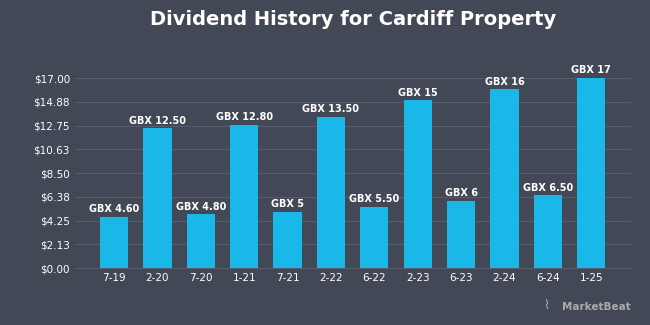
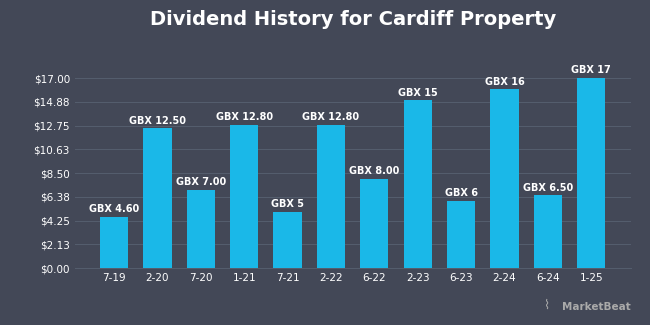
7-20: 4.80 -> 7.00
2-22: 13.50 -> 12.80
6-22: 5.50 -> 8.00
